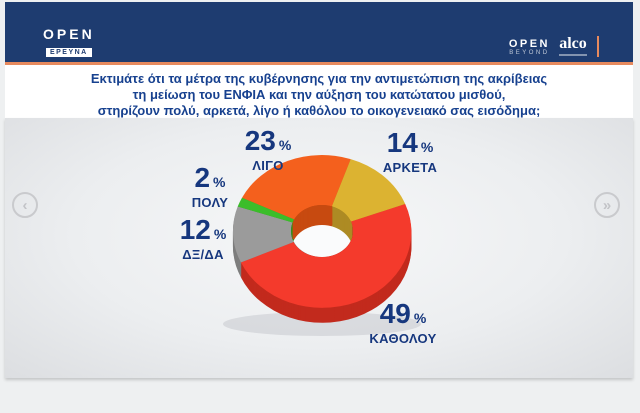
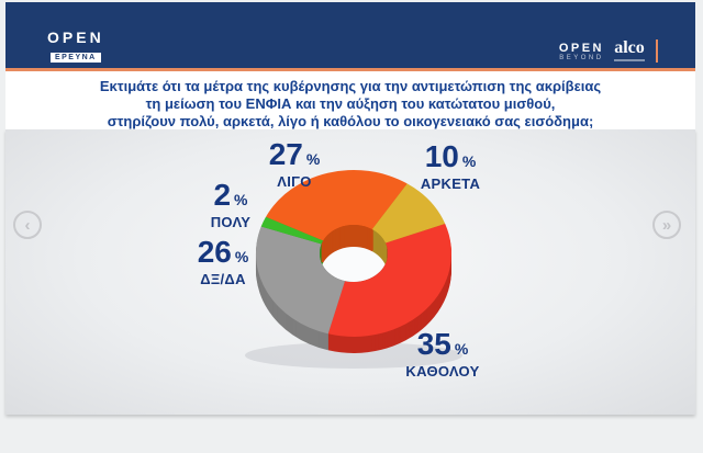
ΛΙΓΟ: 23 -> 27
ΑΡΚΕΤΑ: 14 -> 10
ΚΑΘΟΛΟΥ: 49 -> 35
ΔΞ/ΔΑ: 12 -> 26
